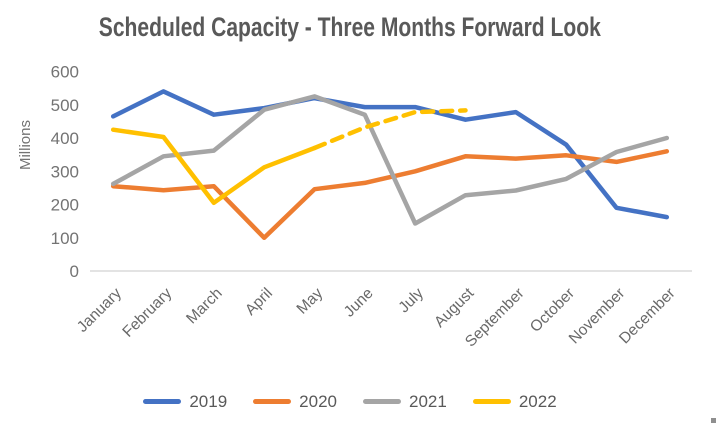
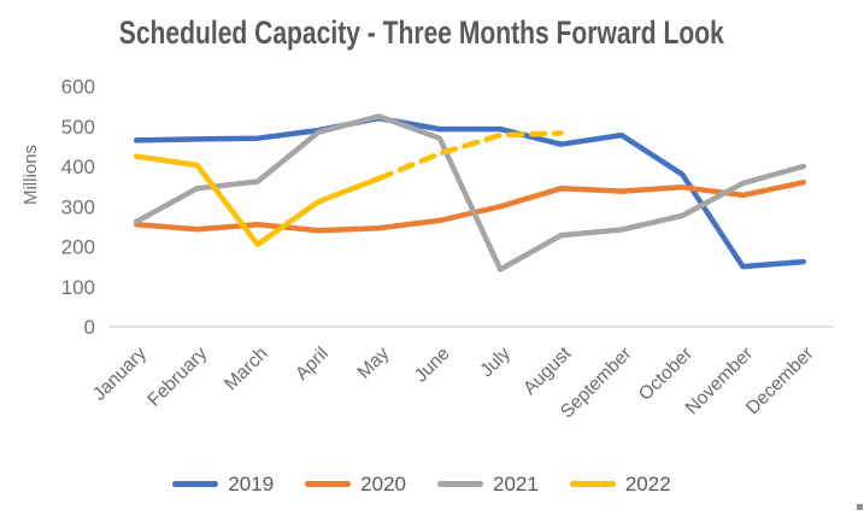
2019/February: 540 -> 470
2020/April: 100 -> 240
2019/November: 190 -> 150
